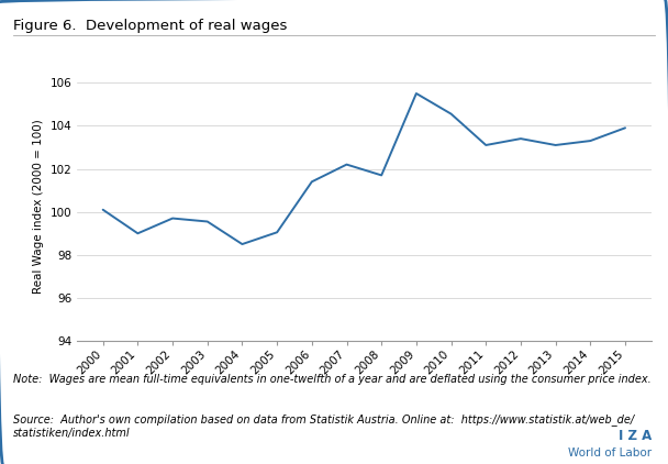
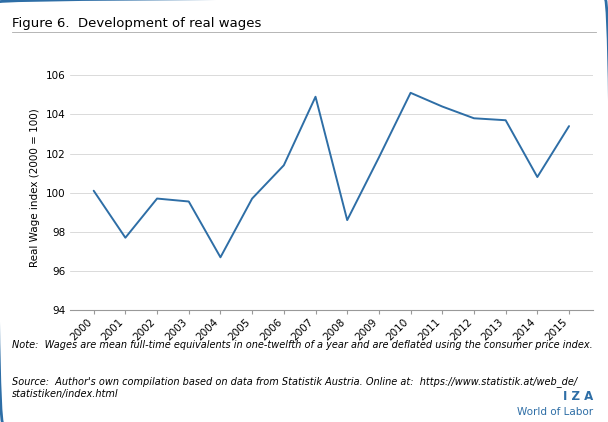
2001: 99.0 -> 97.7
2004: 98.5 -> 96.7
2005: 99.0 -> 99.7
2007: 102.2 -> 104.9
2008: 101.7 -> 98.6
2009: 105.5 -> 101.8
2010: 104.5 -> 105.1
2011: 103.1 -> 104.4
2012: 103.4 -> 103.8
2013: 103.1 -> 103.7
2014: 103.3 -> 100.8
2015: 103.9 -> 103.4
